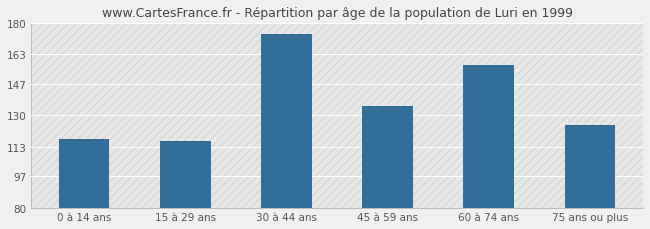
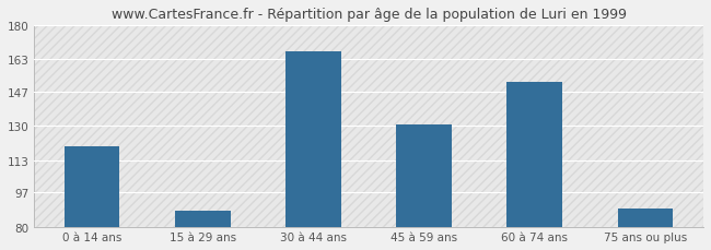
0 à 14 ans: 117 -> 120
15 à 29 ans: 116 -> 88
30 à 44 ans: 174 -> 167
45 à 59 ans: 135 -> 131
60 à 74 ans: 157 -> 152
75 ans ou plus: 125 -> 89
